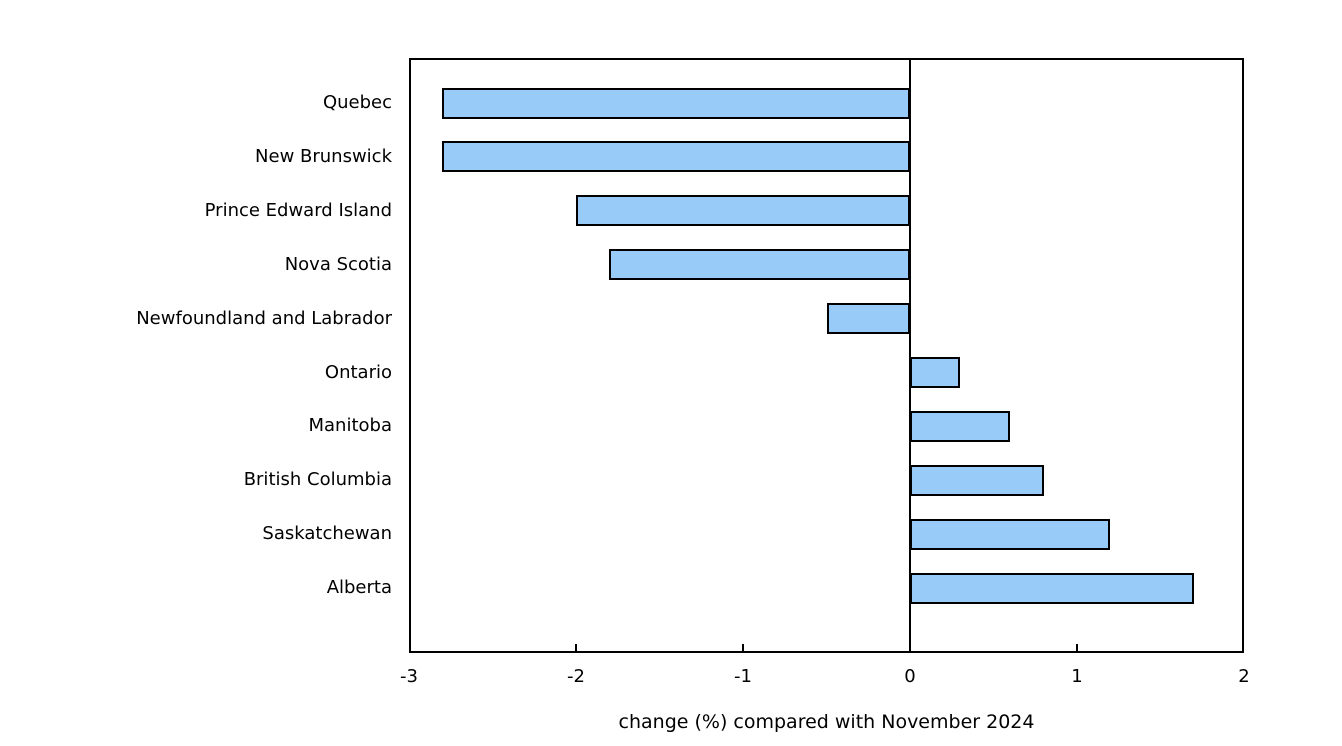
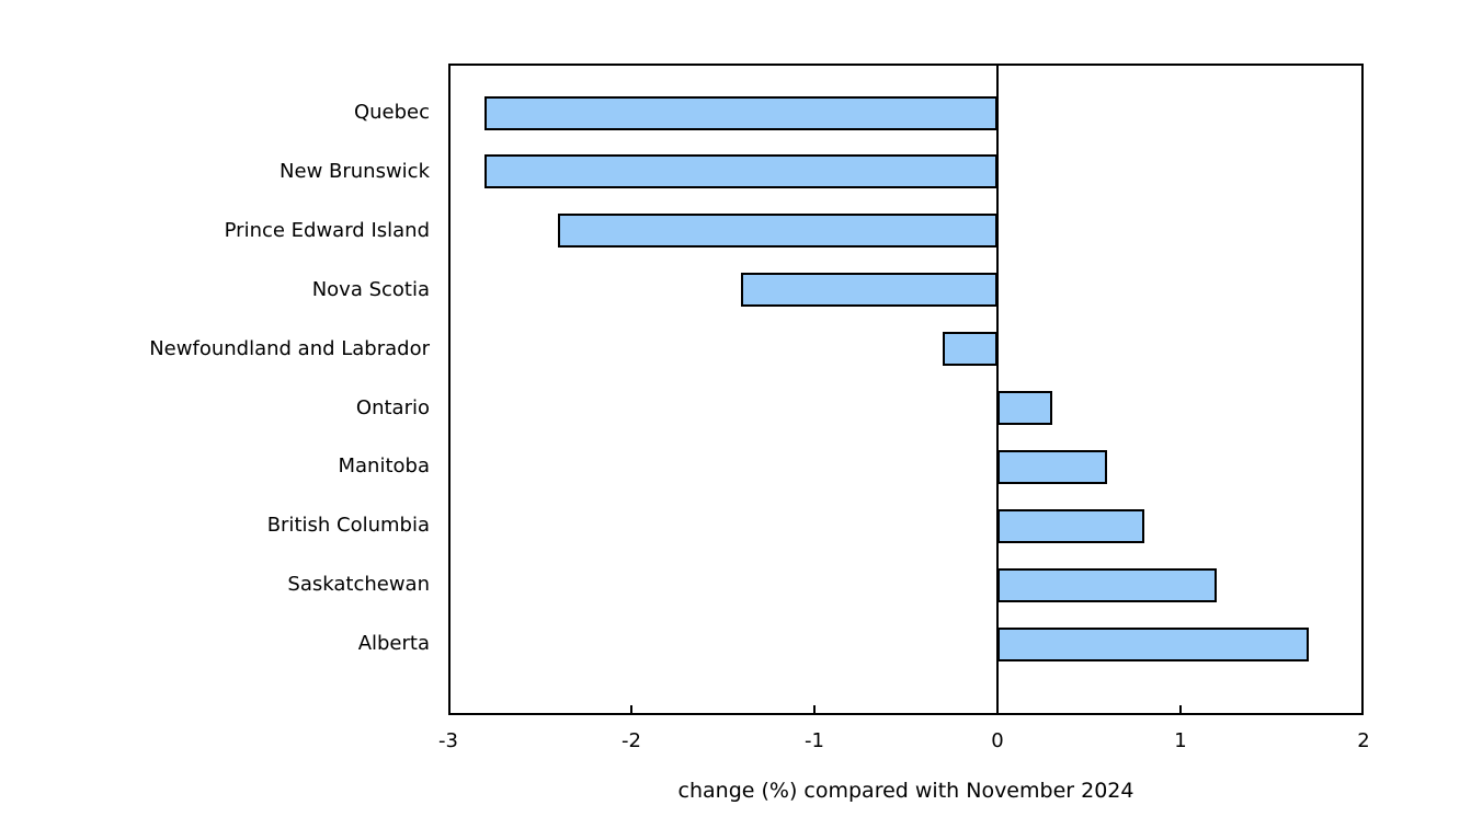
Prince Edward Island: -2.0 -> -2.4
Nova Scotia: -1.8 -> -1.4
Newfoundland and Labrador: -0.5 -> -0.3
